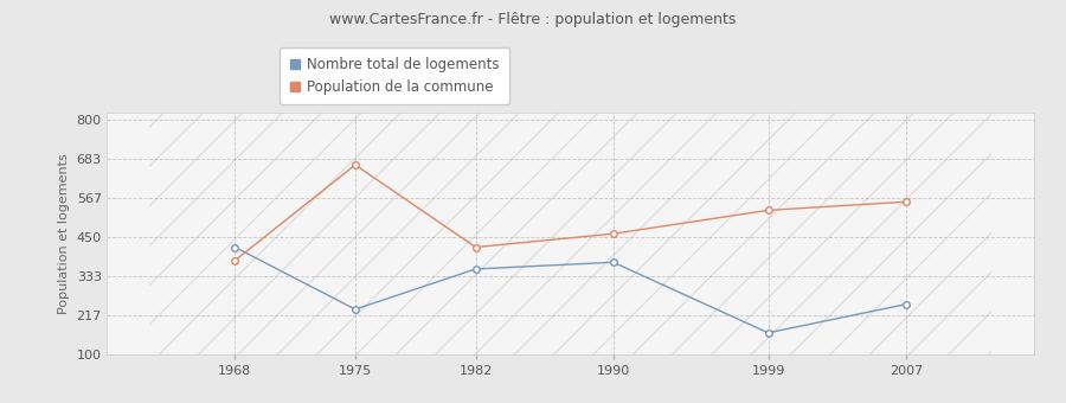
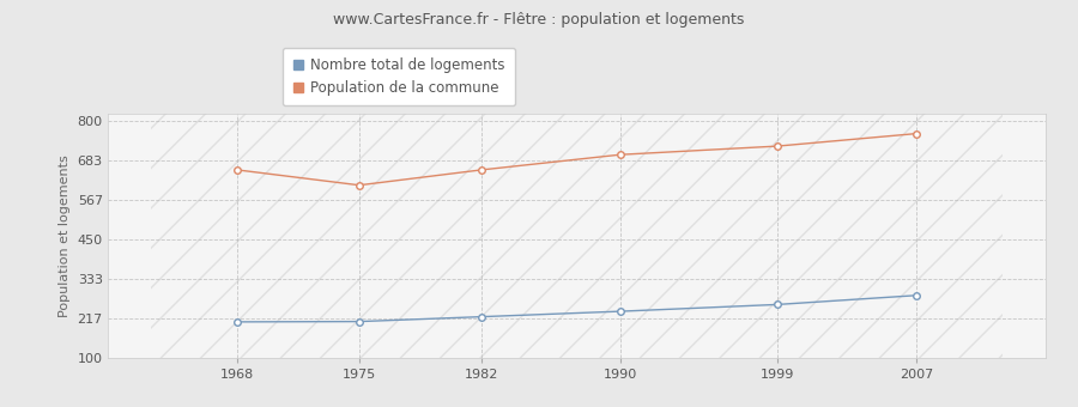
Nombre total de logements/1968: 420 -> 207
Population de la commune/1968: 380 -> 655
Nombre total de logements/1975: 235 -> 208
Population de la commune/1975: 665 -> 610
Nombre total de logements/1982: 355 -> 222
Population de la commune/1982: 420 -> 655
Nombre total de logements/1990: 375 -> 238
Population de la commune/1990: 460 -> 700
Nombre total de logements/1999: 165 -> 258
Population de la commune/1999: 530 -> 725
Nombre total de logements/2007: 250 -> 285
Population de la commune/2007: 555 -> 762
